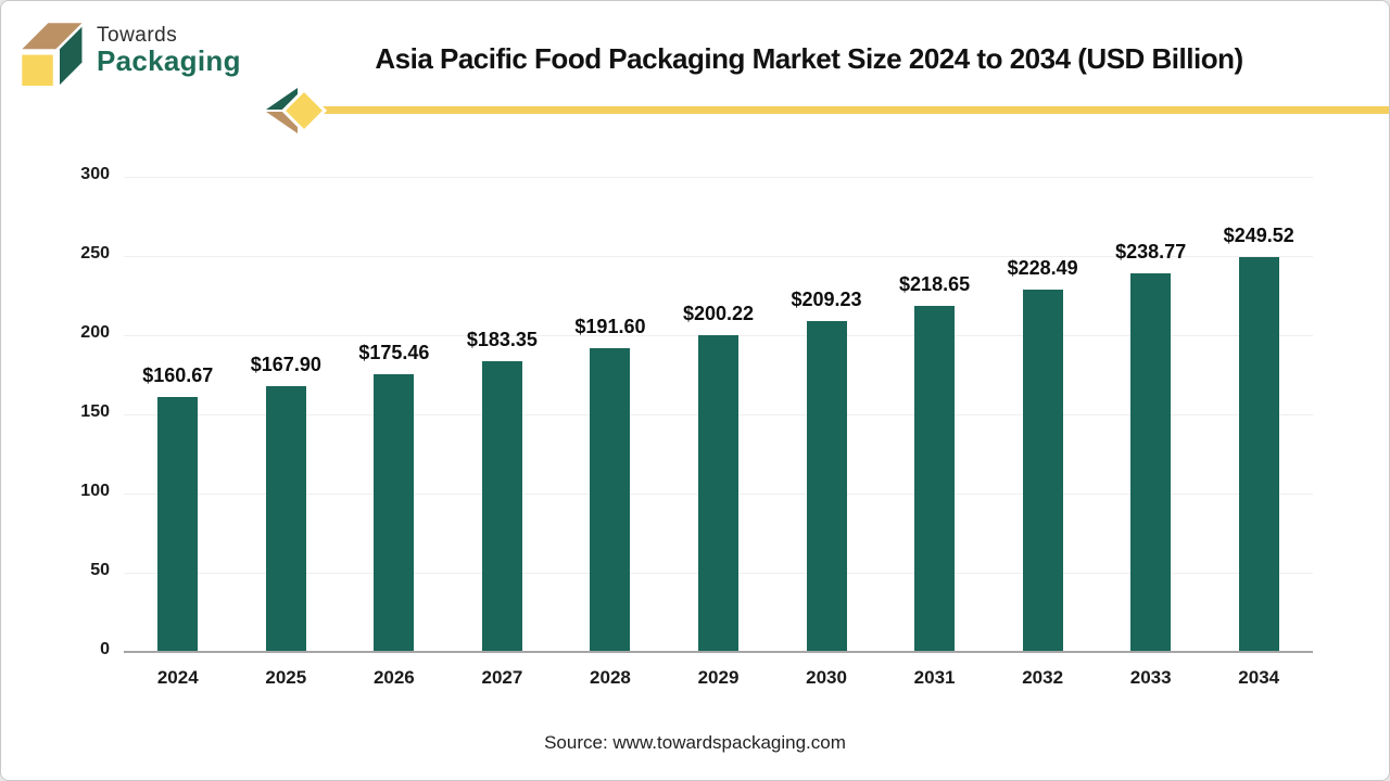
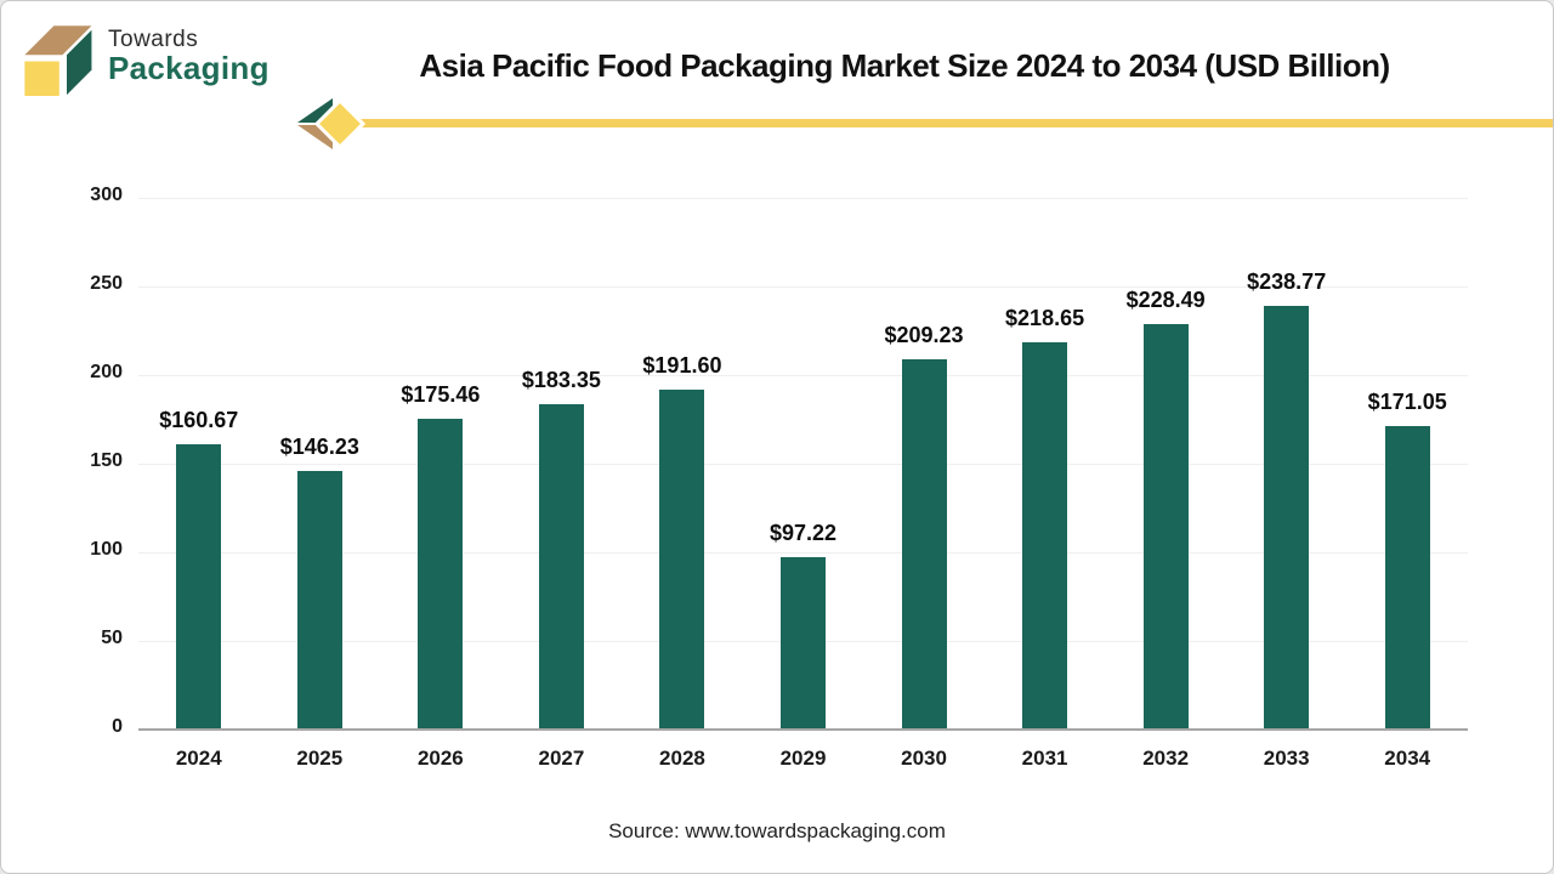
2025: $167.90 -> $146.23
2029: $200.22 -> $97.22
2034: $249.52 -> $171.05
